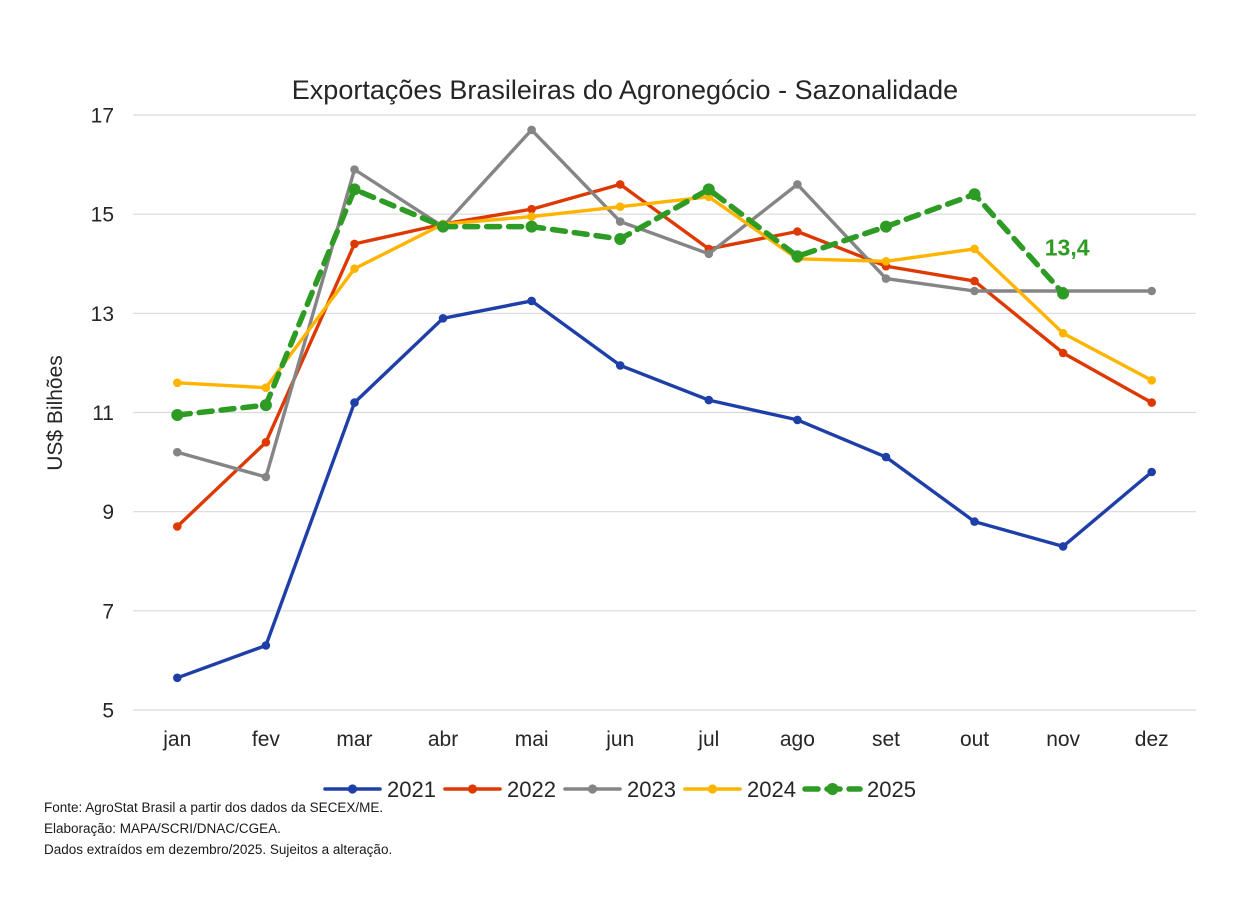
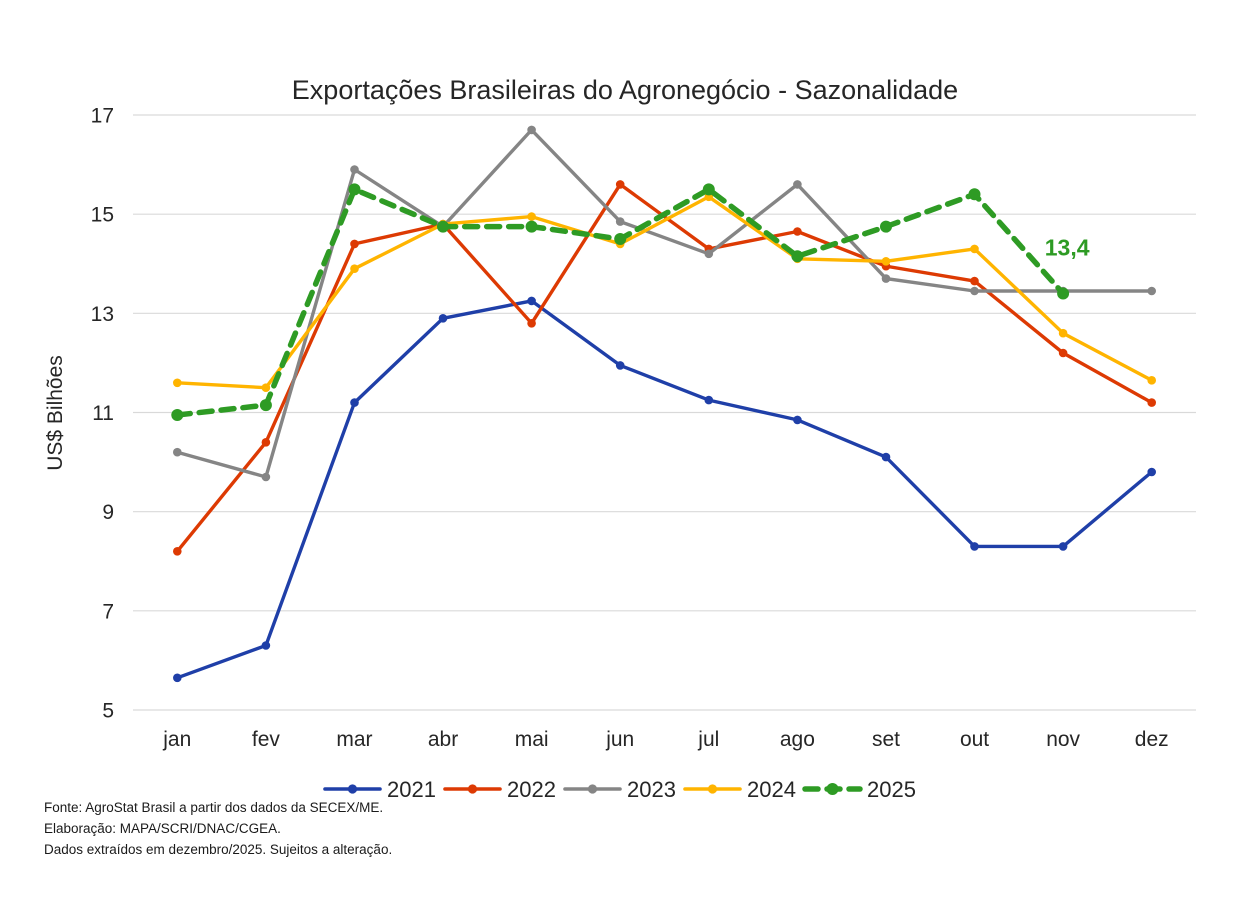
2022/jan: 8.7 -> 8.2
2022/mai: 15.1 -> 12.8
2024/jun: 15.2 -> 14.4
2021/out: 8.8 -> 8.3
